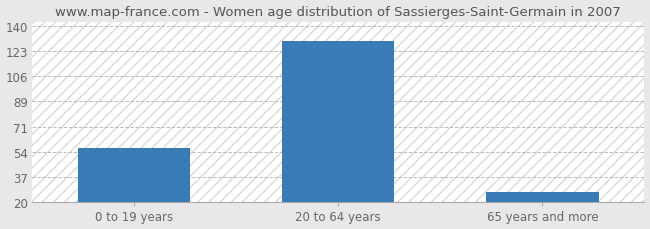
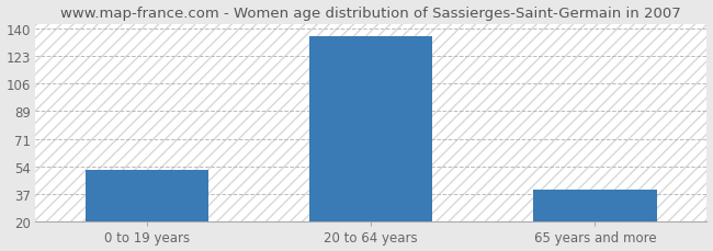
0 to 19 years: 57 -> 52
20 to 64 years: 130 -> 135
65 years and more: 27 -> 40
